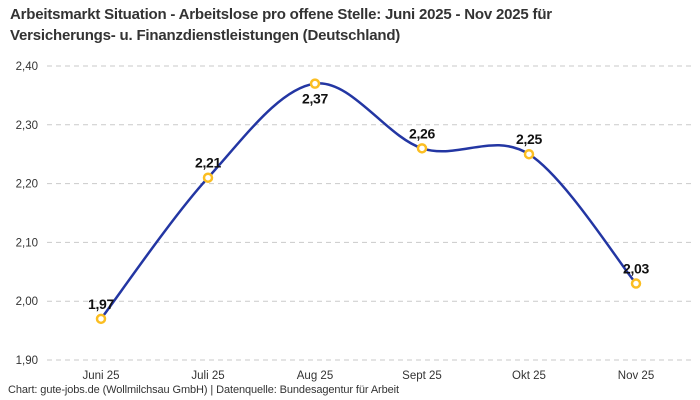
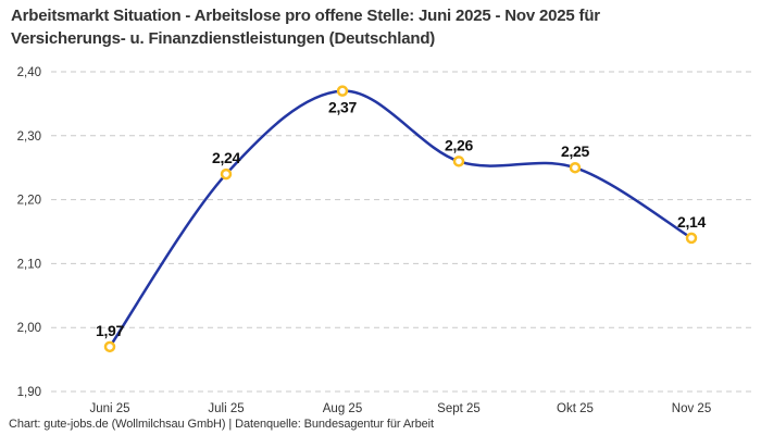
Juli 25: 2,21 -> 2,24
Nov 25: 2,03 -> 2,14
